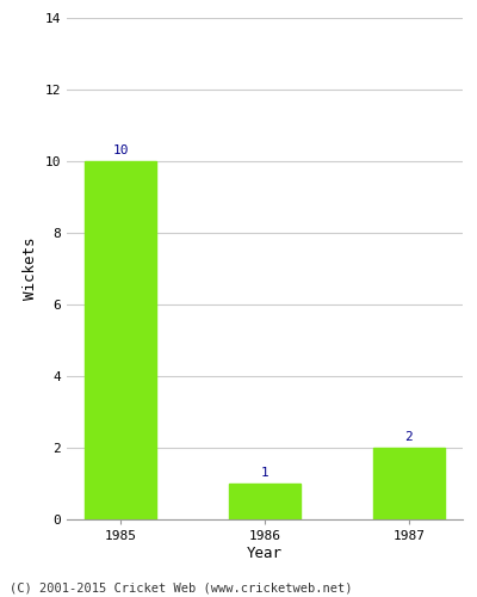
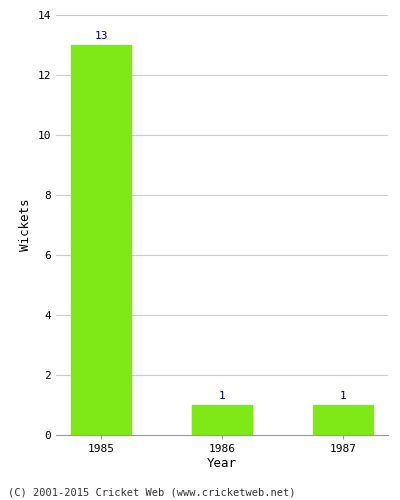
1985: 10 -> 13
1987: 2 -> 1
